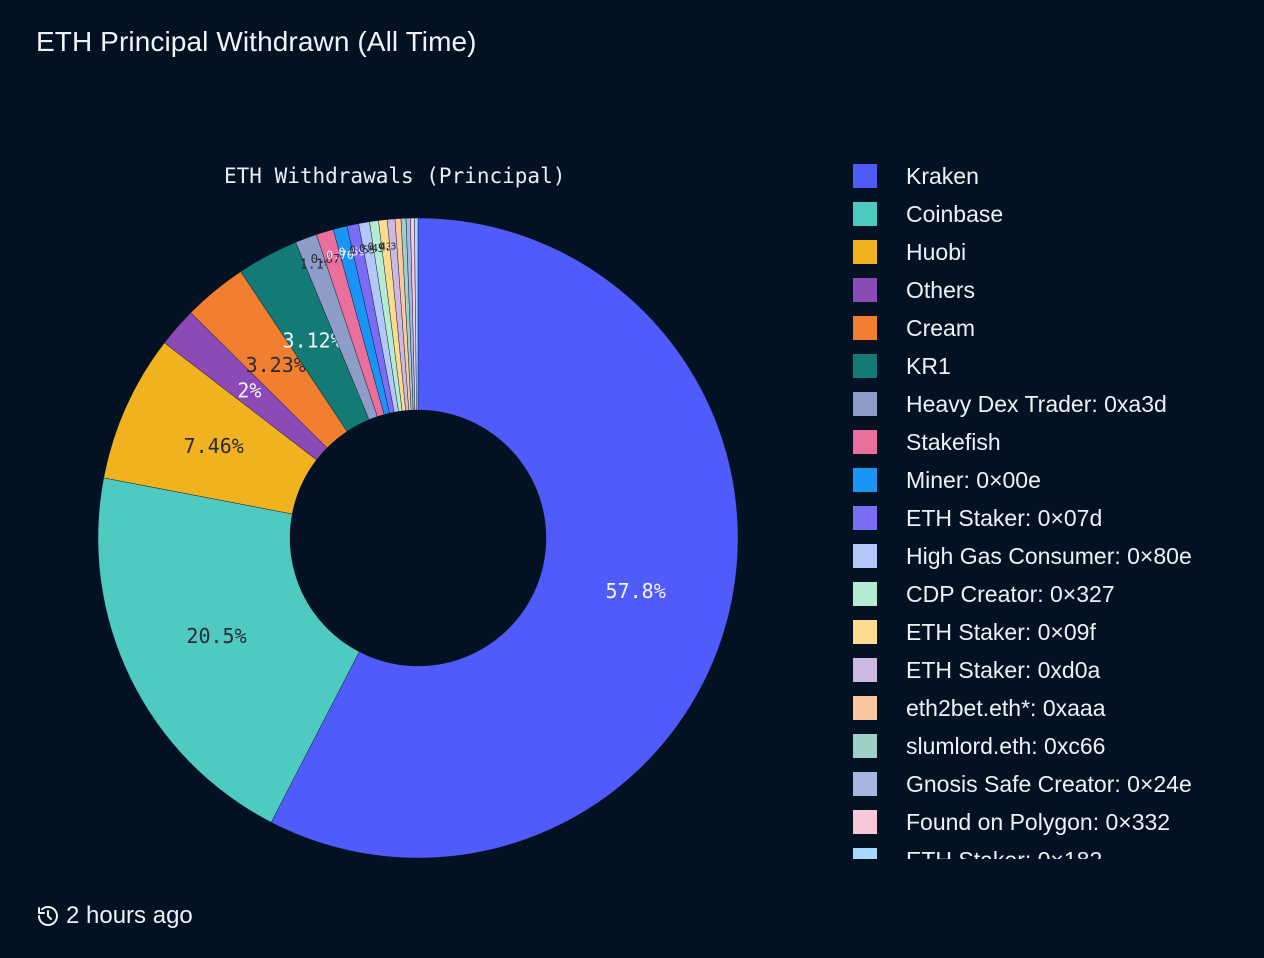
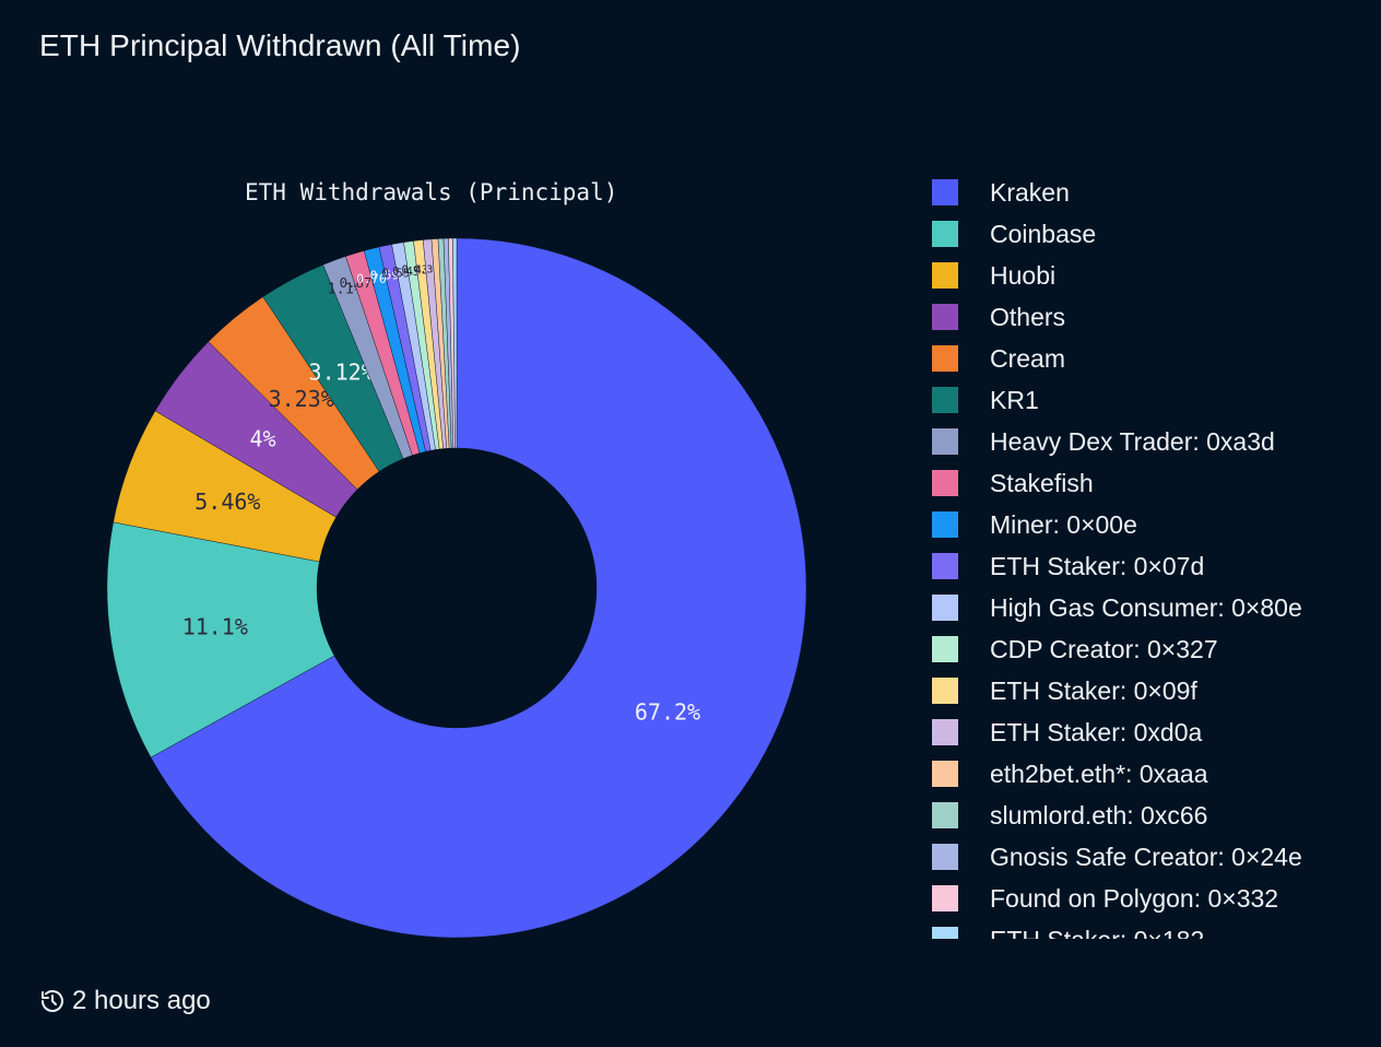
Kraken: 57.8% -> 67.2%
Coinbase: 20.5% -> 11.1%
Huobi: 7.46% -> 5.46%
Others: 2% -> 4%
